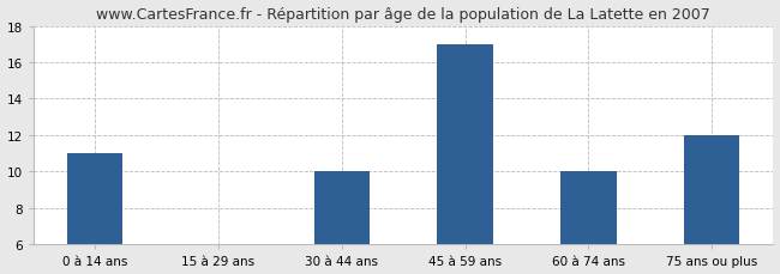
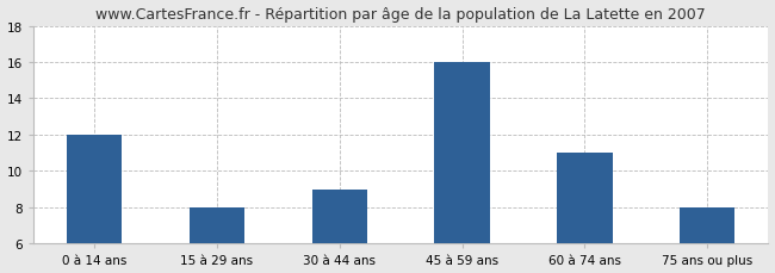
0 à 14 ans: 11 -> 12
15 à 29 ans: 6 -> 8
30 à 44 ans: 10 -> 9
45 à 59 ans: 17 -> 16
60 à 74 ans: 10 -> 11
75 ans ou plus: 12 -> 8
